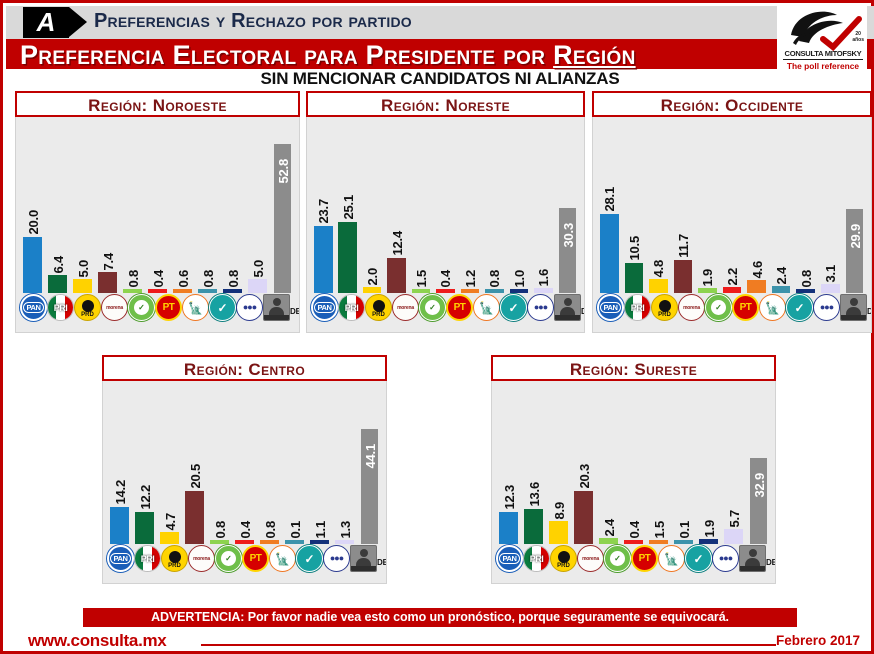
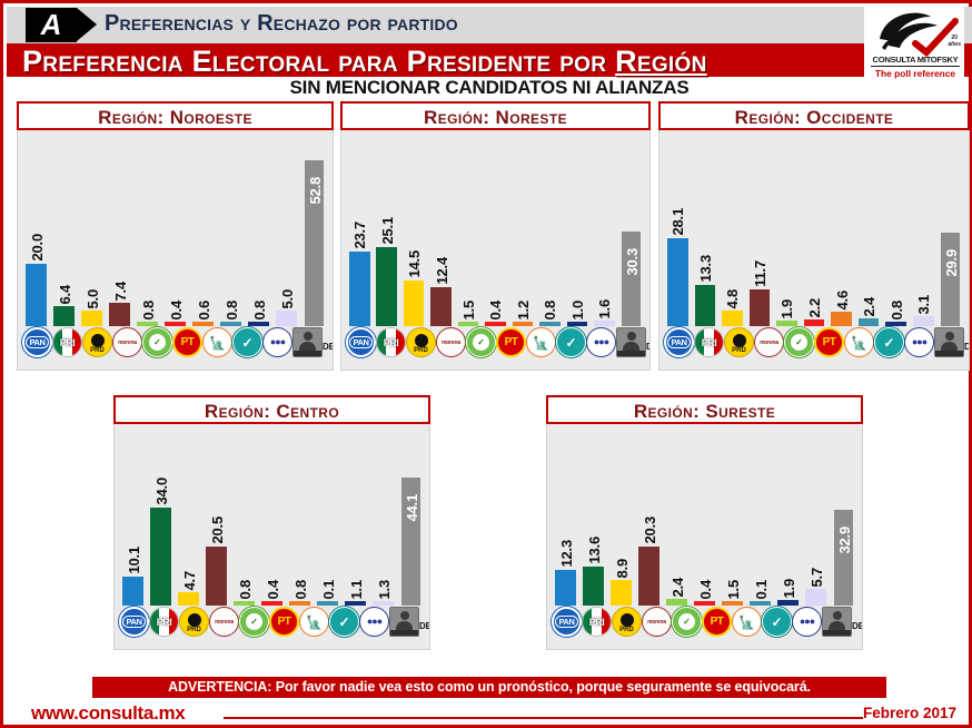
Región: Noreste/PRD: 2.0 -> 14.5
Región: Occidente/PRI: 10.5 -> 13.3
Región: Centro/PAN: 14.2 -> 10.1
Región: Centro/PRI: 12.2 -> 34.0
